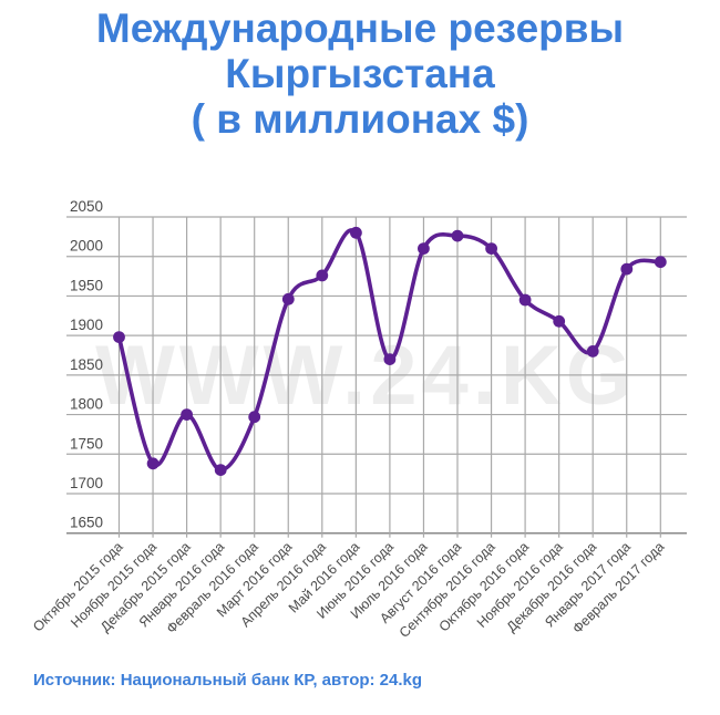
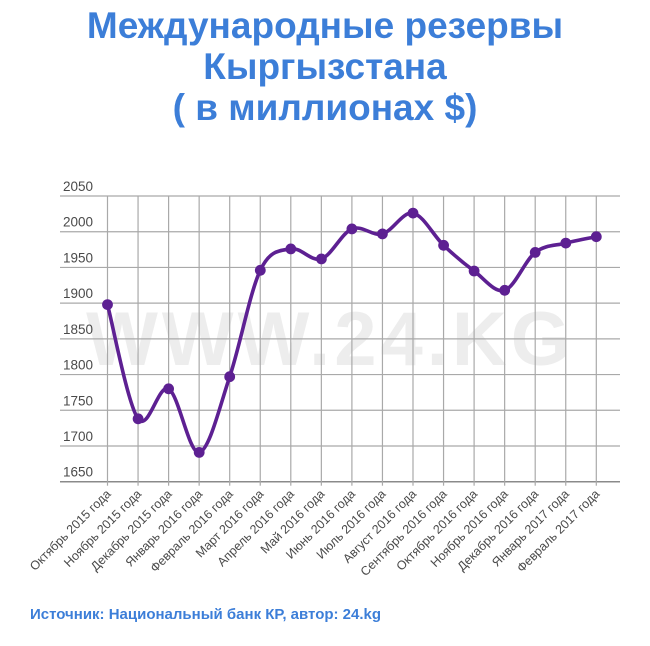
Декабрь 2015 года: 1800 -> 1780
Январь 2016 года: 1730 -> 1690
Май 2016 года: 2030 -> 1960
Июнь 2016 года: 1870 -> 2000
Июль 2016 года: 2010 -> 2000
Сентябрь 2016 года: 2010 -> 1980
Декабрь 2016 года: 1880 -> 1970
